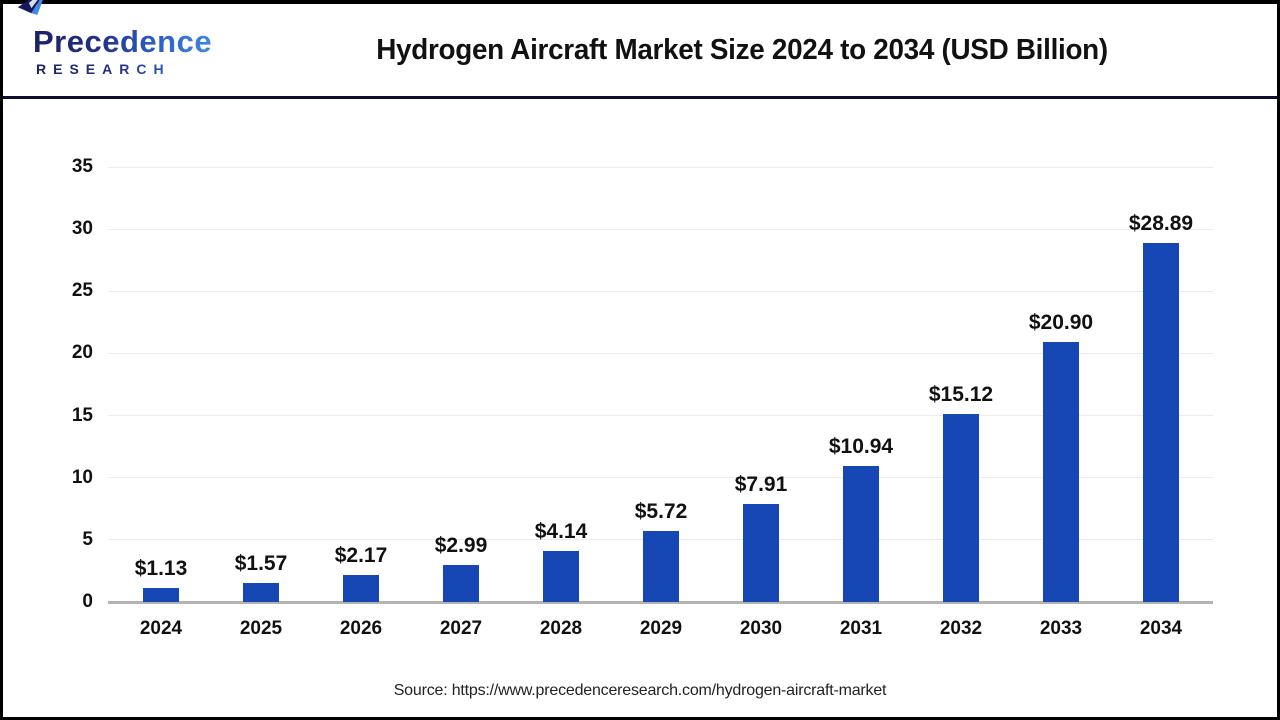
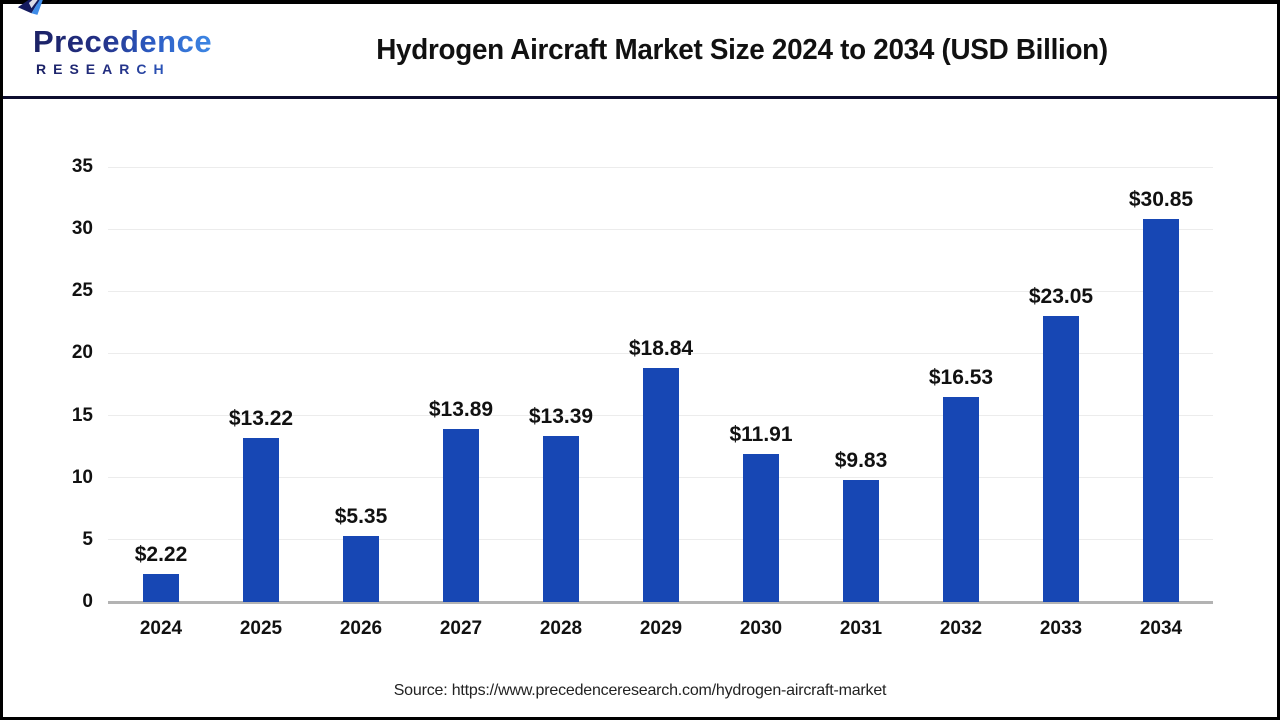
2024: $1.13 -> $2.22
2025: $1.57 -> $13.22
2026: $2.17 -> $5.35
2027: $2.99 -> $13.89
2028: $4.14 -> $13.39
2029: $5.72 -> $18.84
2030: $7.91 -> $11.91
2031: $10.94 -> $9.83
2032: $15.12 -> $16.53
2033: $20.90 -> $23.05
2034: $28.89 -> $30.85
